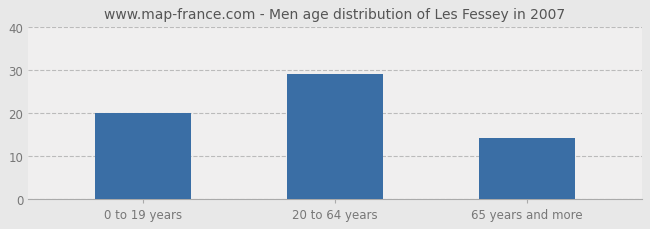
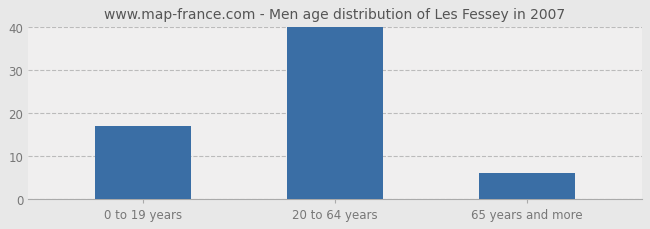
0 to 19 years: 20 -> 17
20 to 64 years: 29 -> 40
65 years and more: 14 -> 6
